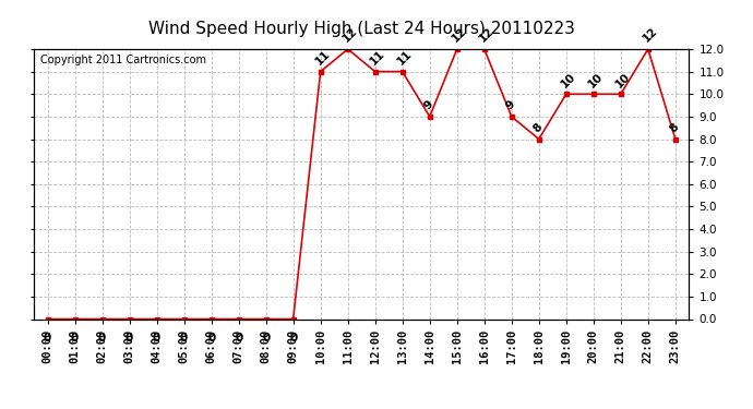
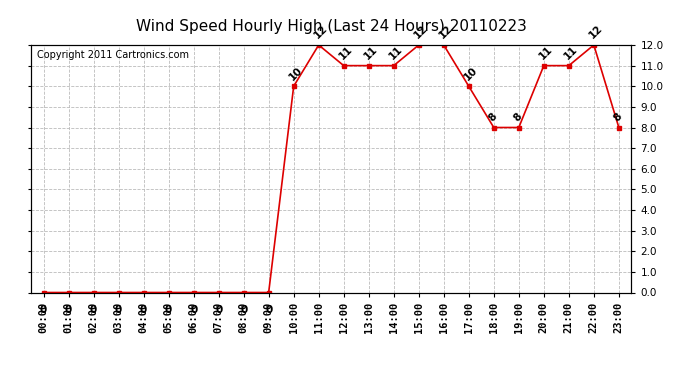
10:00: 11 -> 10
14:00: 9 -> 11
17:00: 9 -> 10
19:00: 10 -> 8
20:00: 10 -> 11
21:00: 10 -> 11
